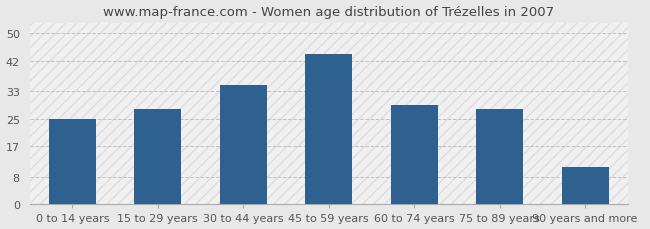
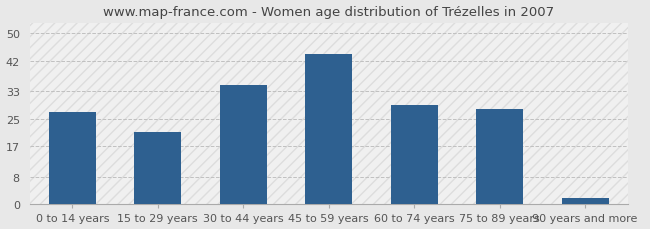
0 to 14 years: 25 -> 27
15 to 29 years: 28 -> 21
90 years and more: 11 -> 2
